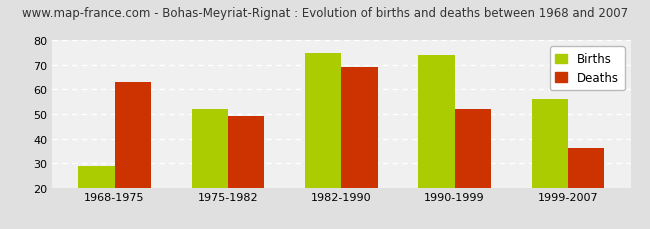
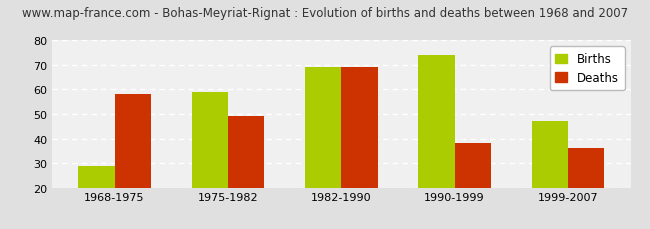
Deaths/1968-1975: 63 -> 58
Births/1975-1982: 52 -> 59
Births/1982-1990: 75 -> 69
Deaths/1990-1999: 52 -> 38
Births/1999-2007: 56 -> 47
